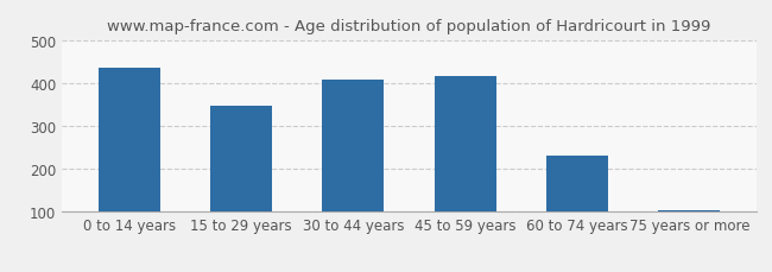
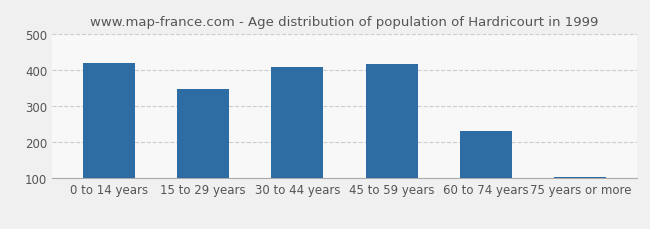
0 to 14 years: 435 -> 418
